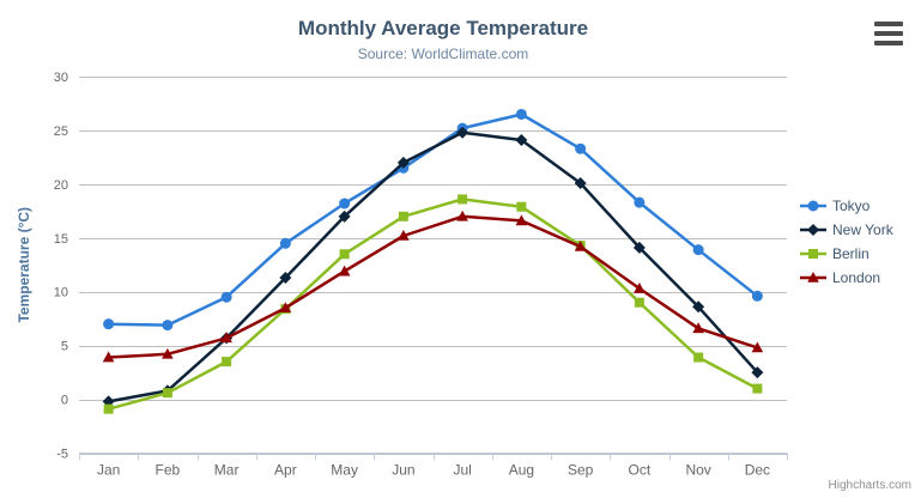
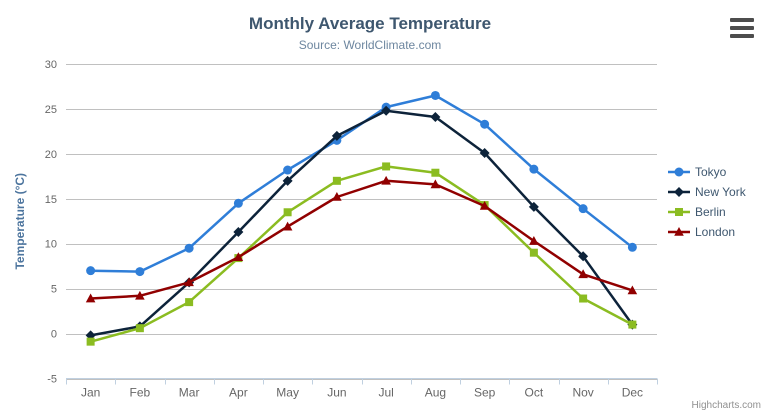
New York/Dec: 2 -> 1
